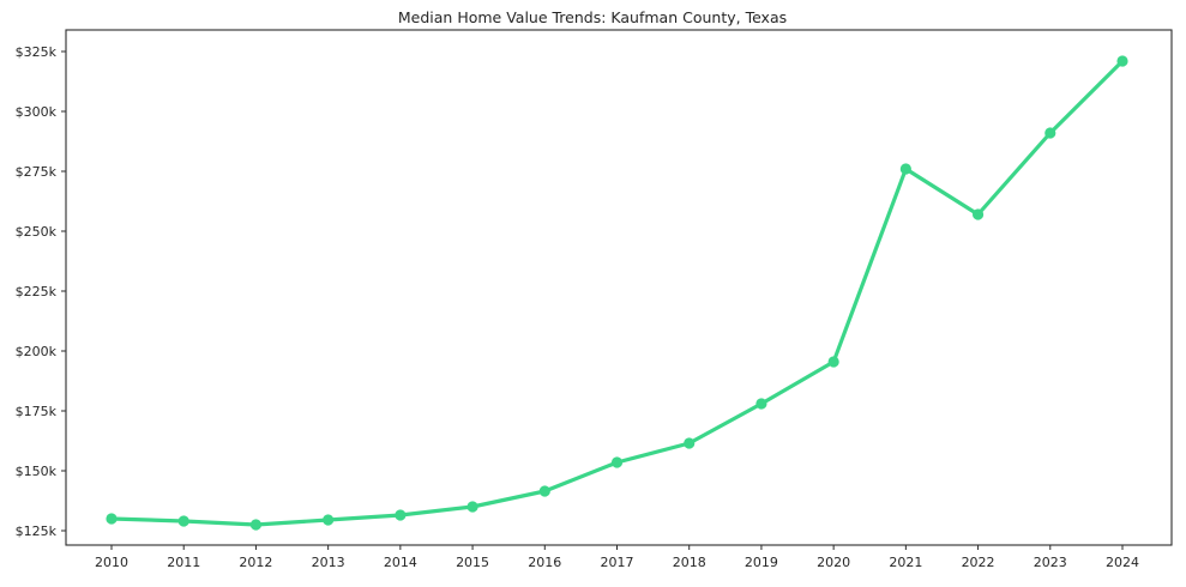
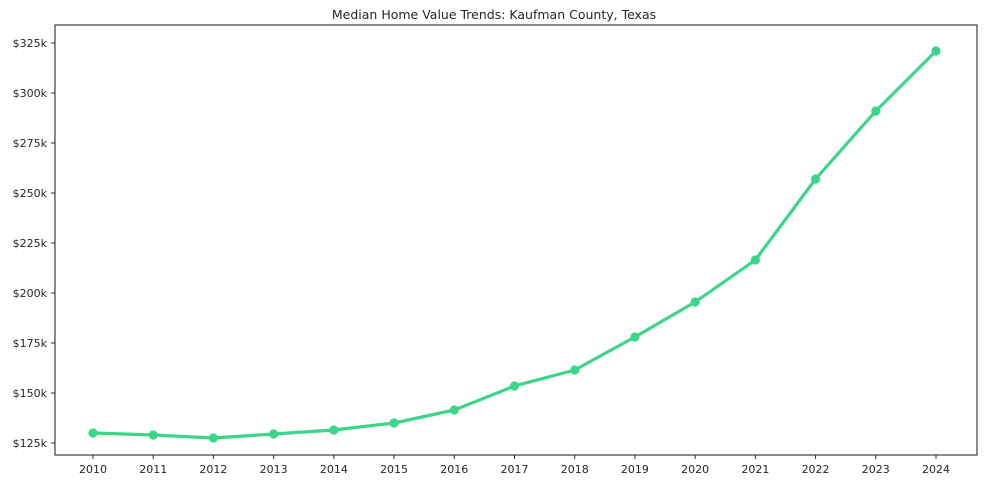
2021: $276k -> $216k
